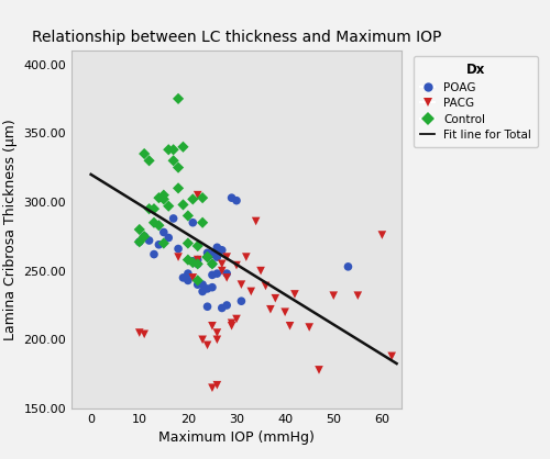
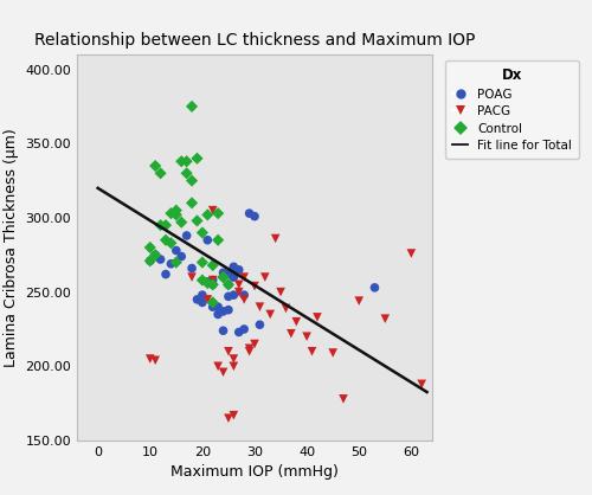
PACG/50: 232 -> 244
